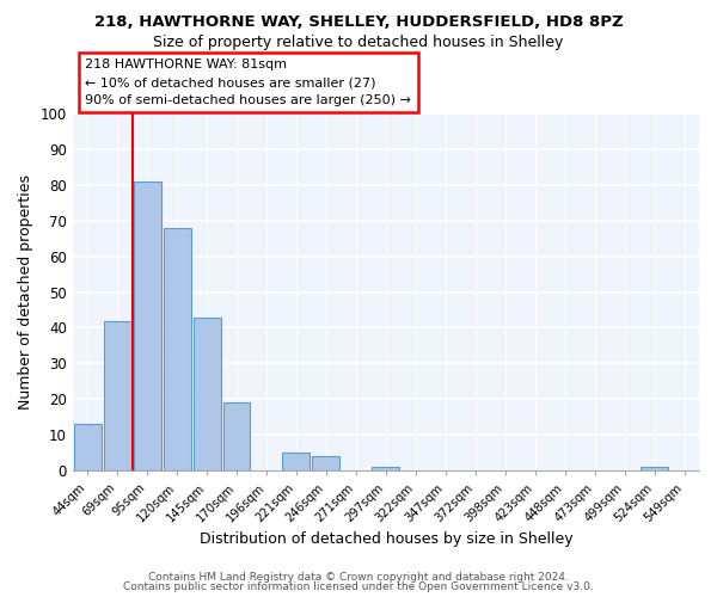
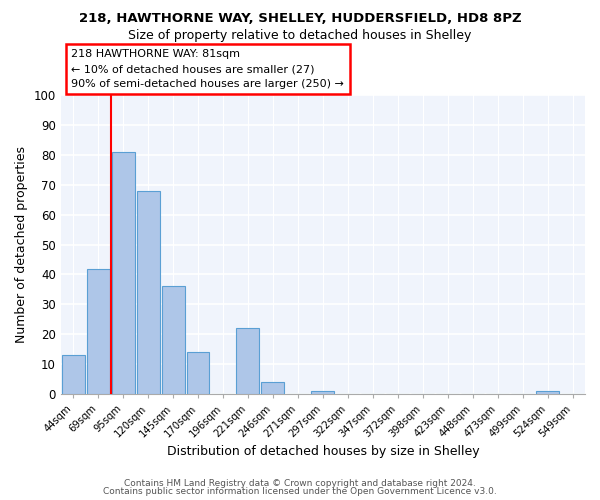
145sqm: 43 -> 36
170sqm: 19 -> 14
221sqm: 5 -> 22
